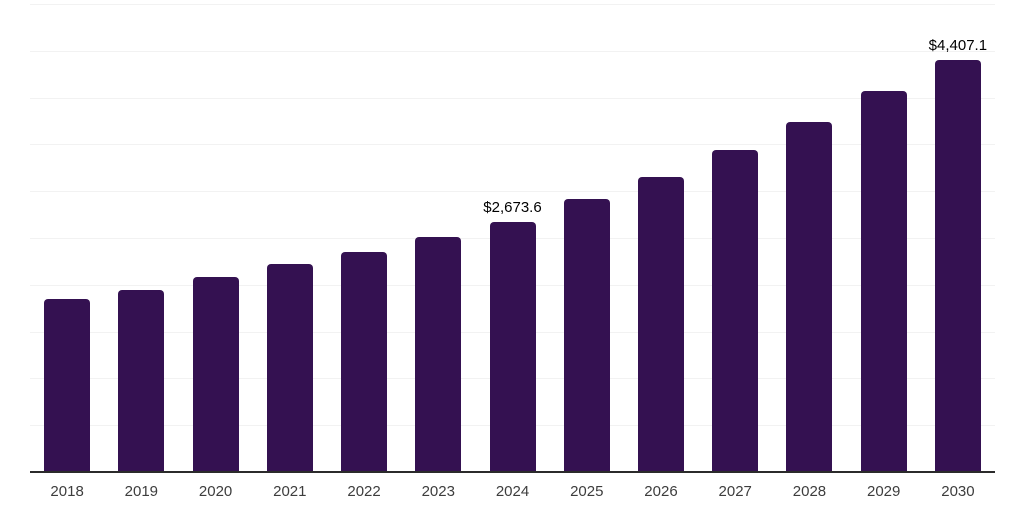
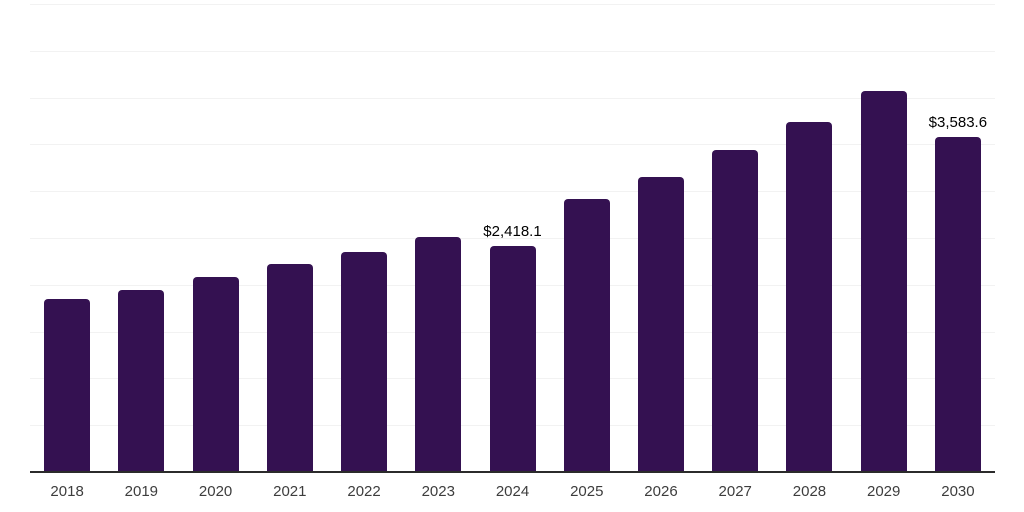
2024: $2,673.6 -> $2,418.1
2030: $4,407.1 -> $3,583.6
